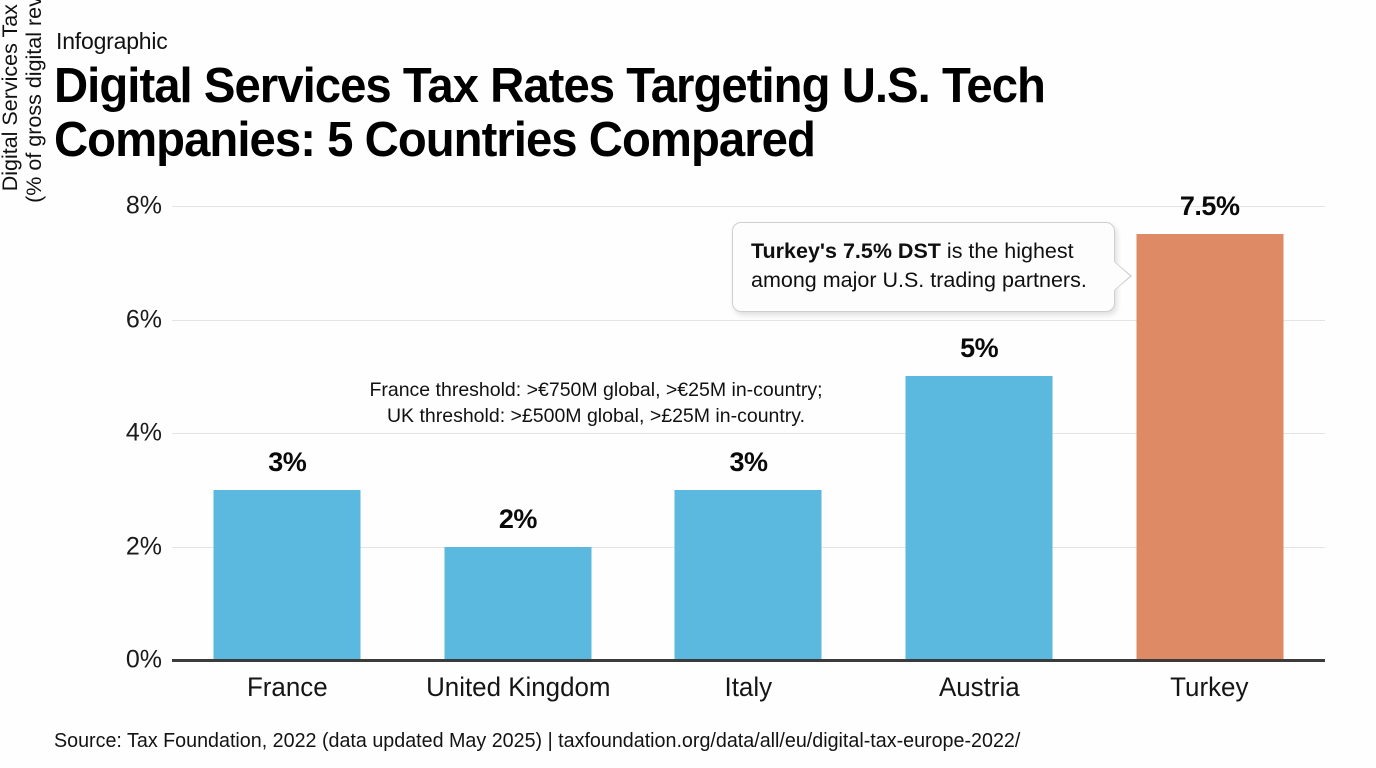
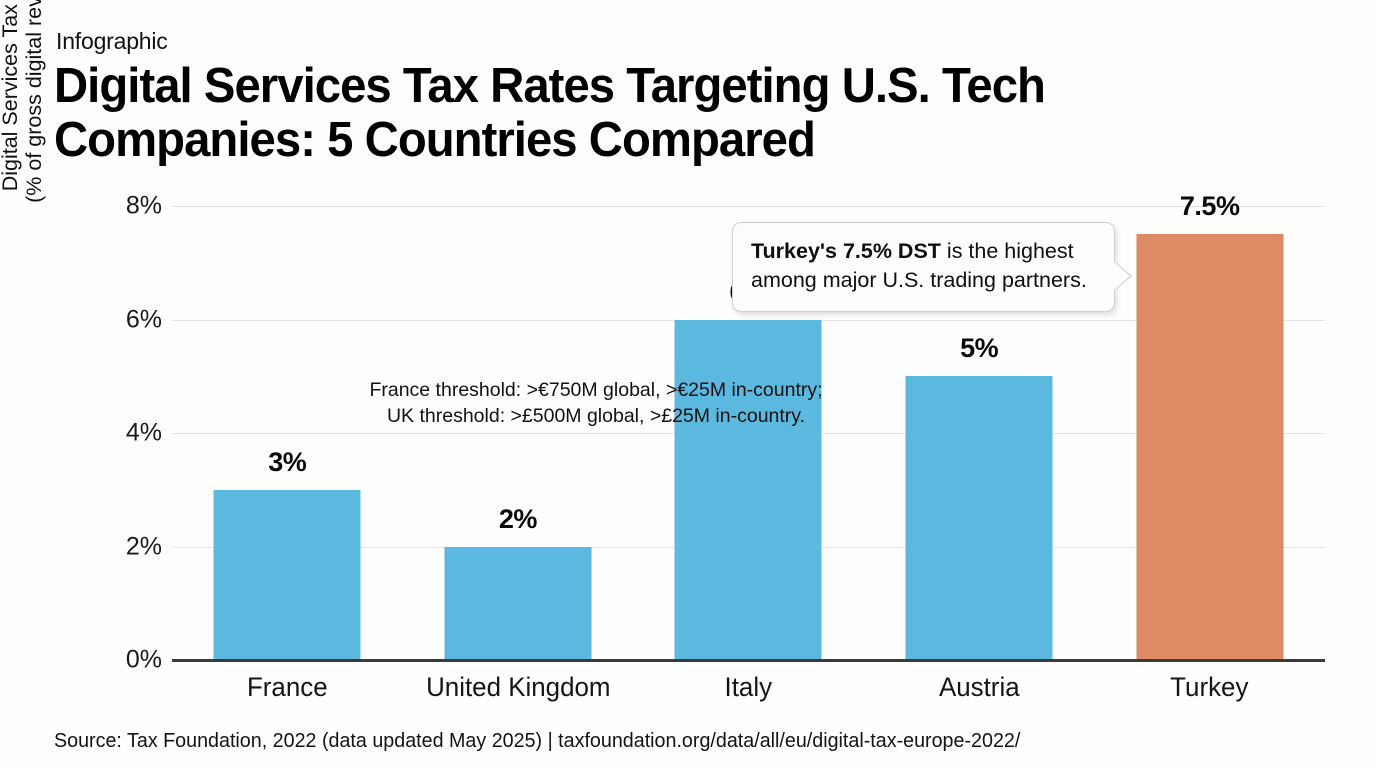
Italy: 3% -> 6%
